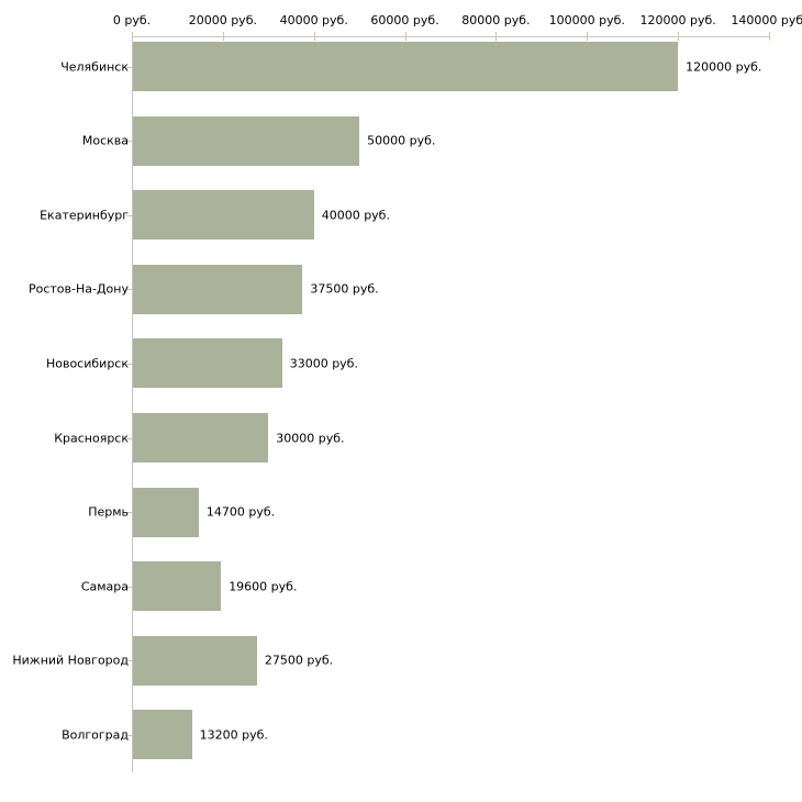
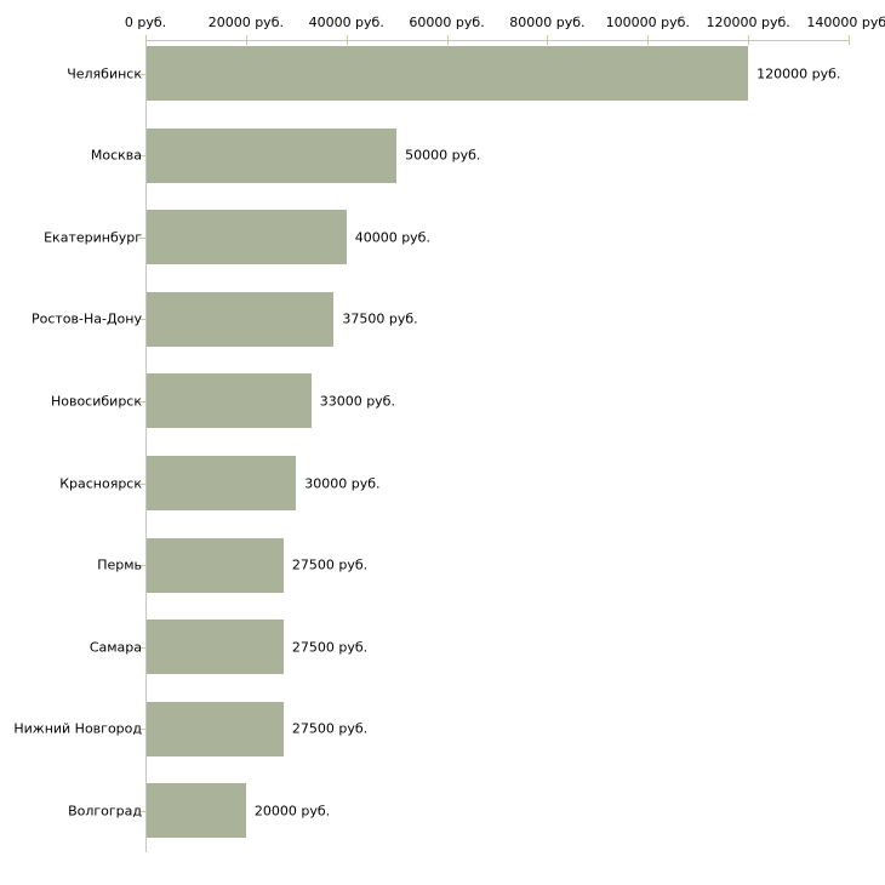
Пермь: 14700 -> 27500
Самара: 19600 -> 27500
Волгоград: 13200 -> 20000
